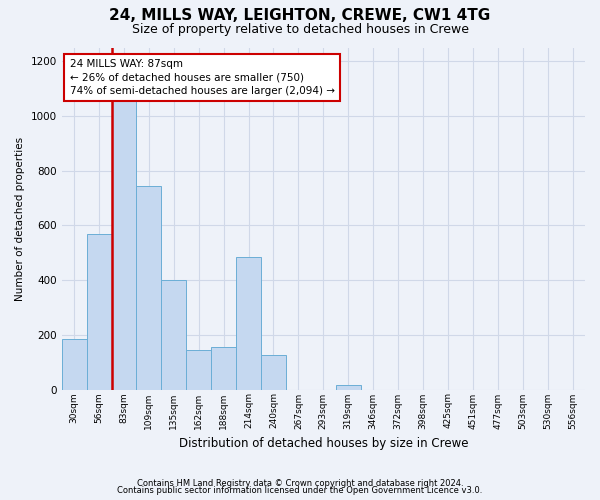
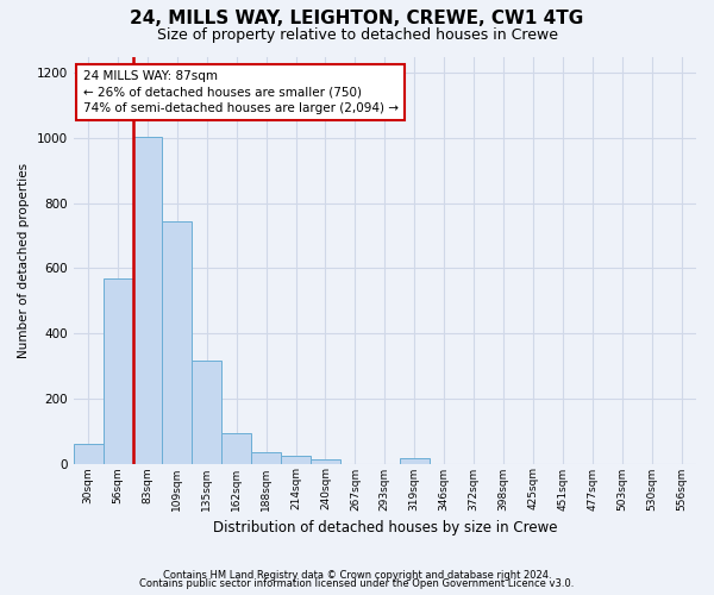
30sqm: 185 -> 60
83sqm: 1065 -> 1005
135sqm: 400 -> 315
162sqm: 145 -> 95
188sqm: 155 -> 35
214sqm: 485 -> 22
240sqm: 125 -> 12
